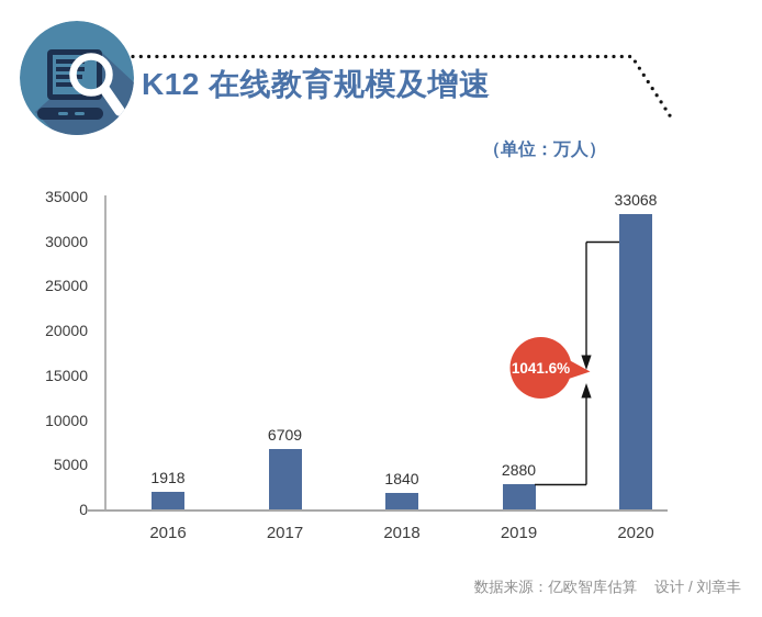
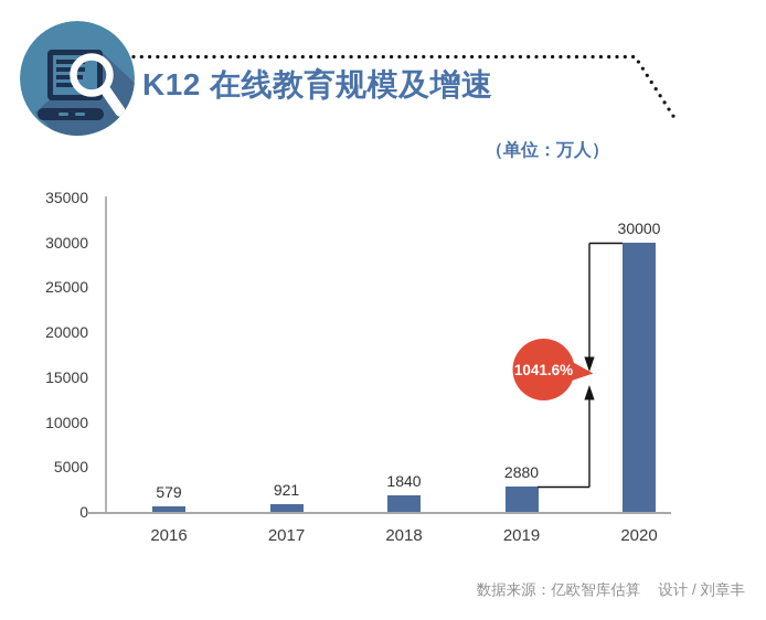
2016: 1918 -> 579
2017: 6709 -> 921
2020: 33068 -> 30000
